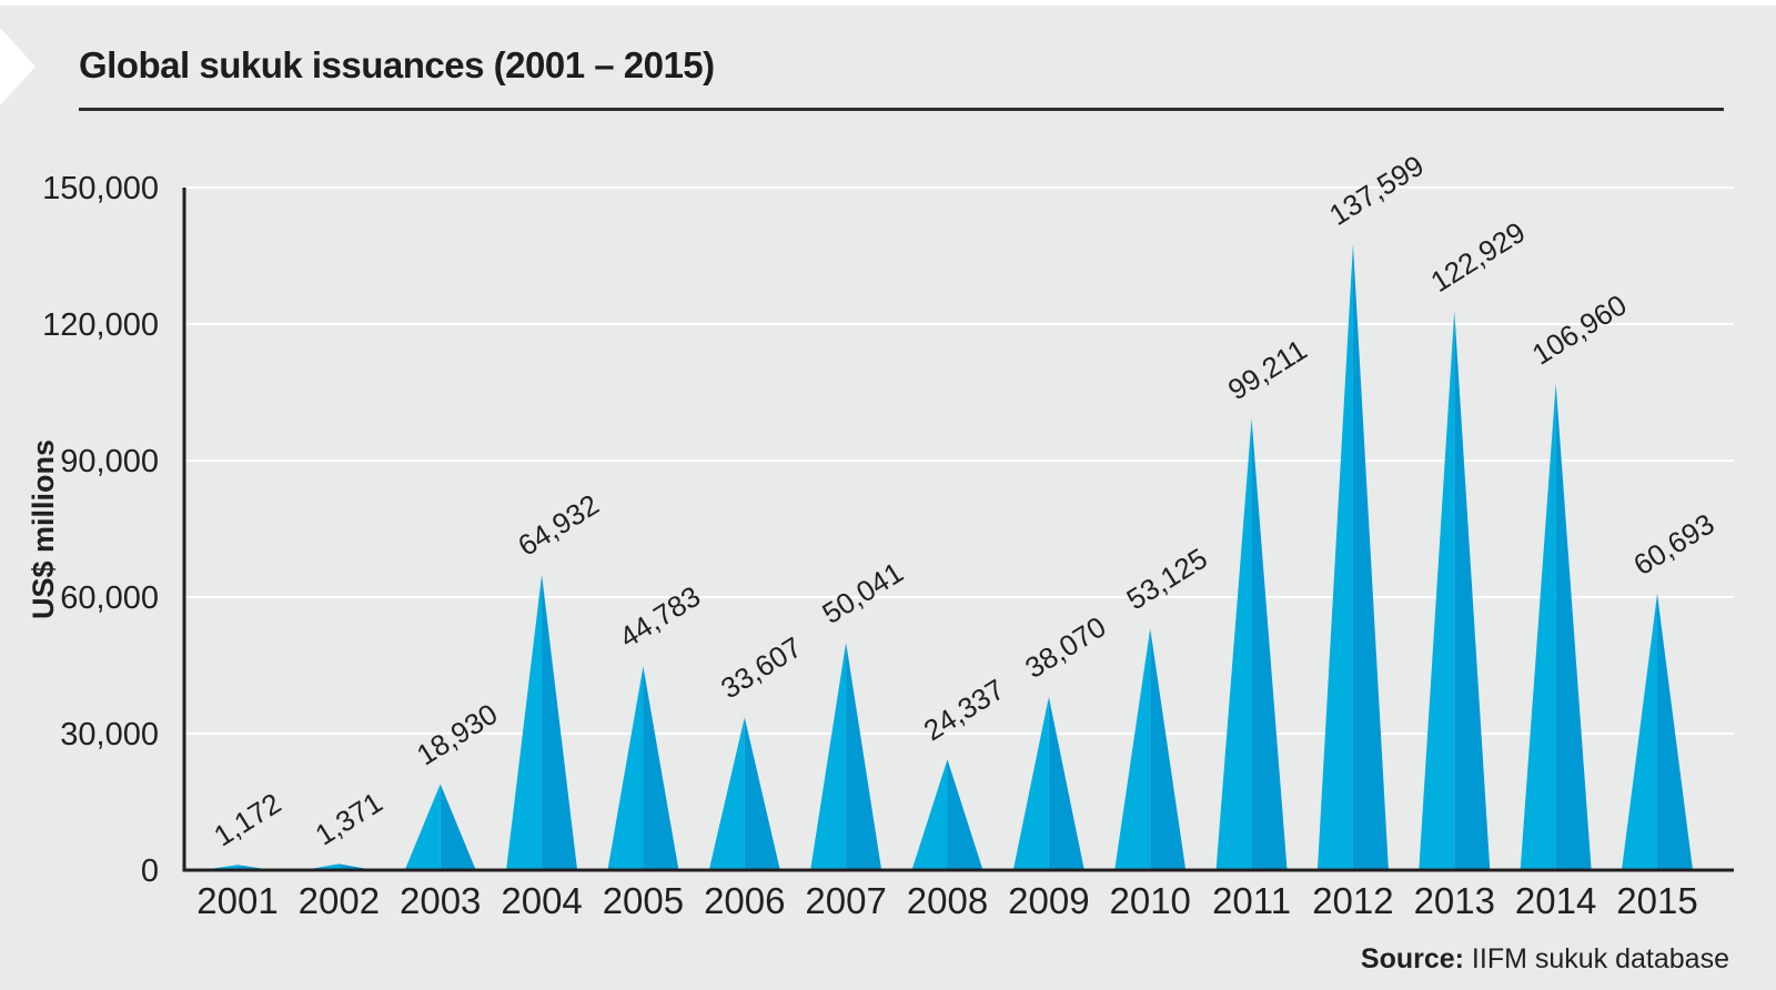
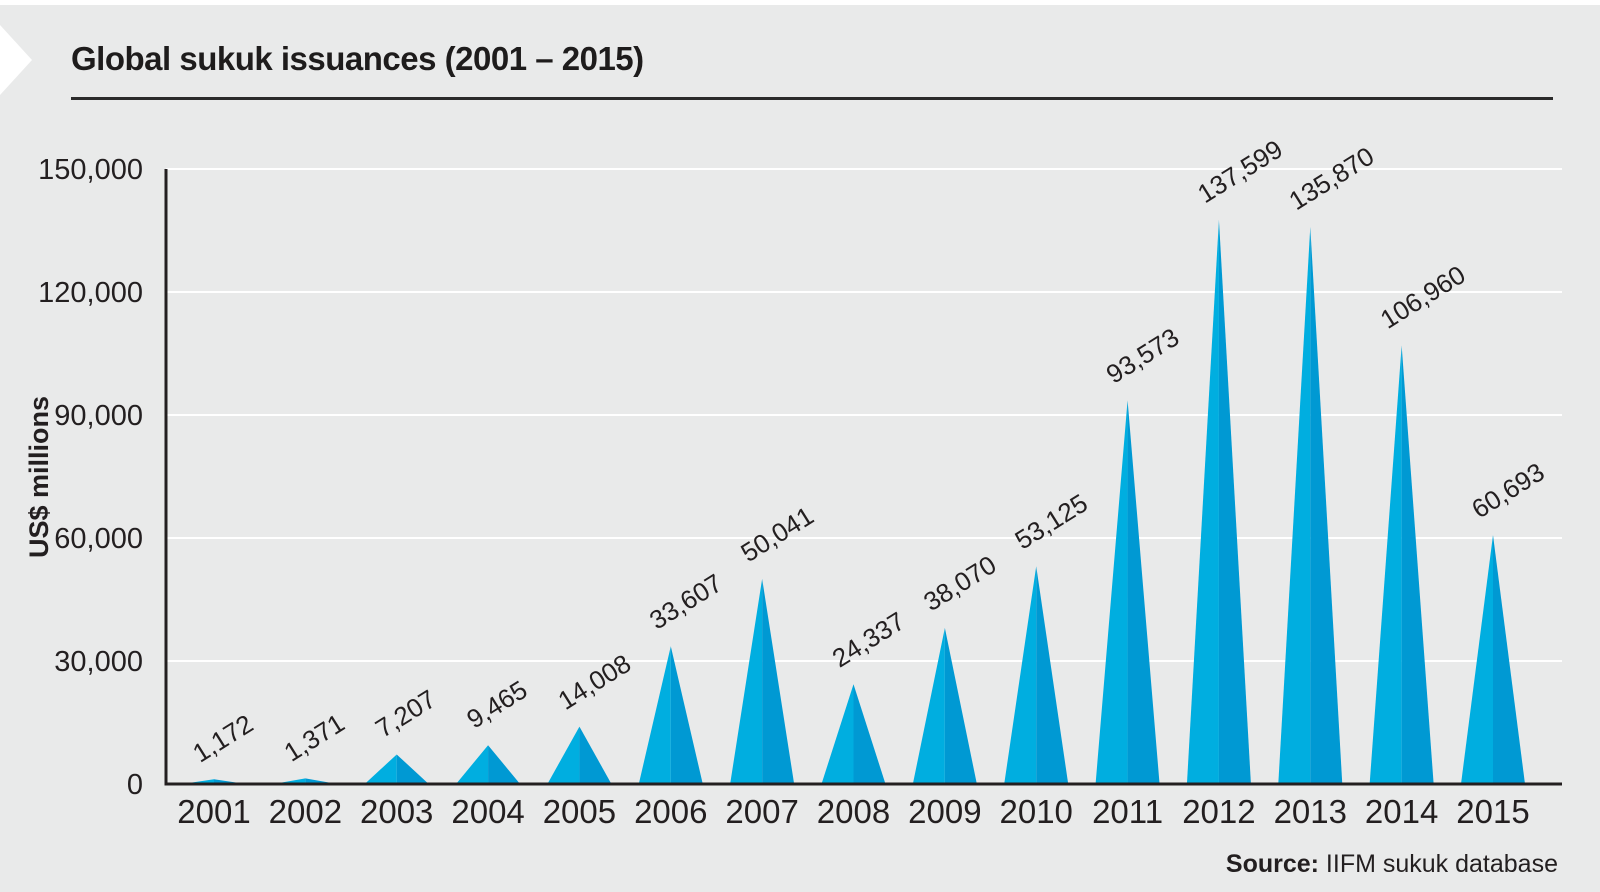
2003: 18,930 -> 7,207
2004: 64,932 -> 9,465
2005: 44,783 -> 14,008
2011: 99,211 -> 93,573
2013: 122,929 -> 135,870
